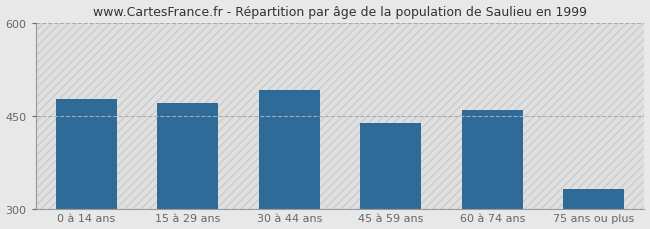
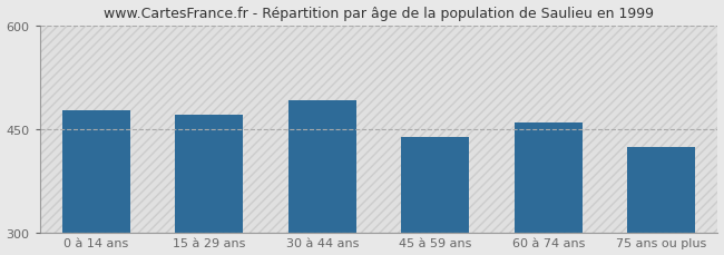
75 ans ou plus: 332 -> 424
